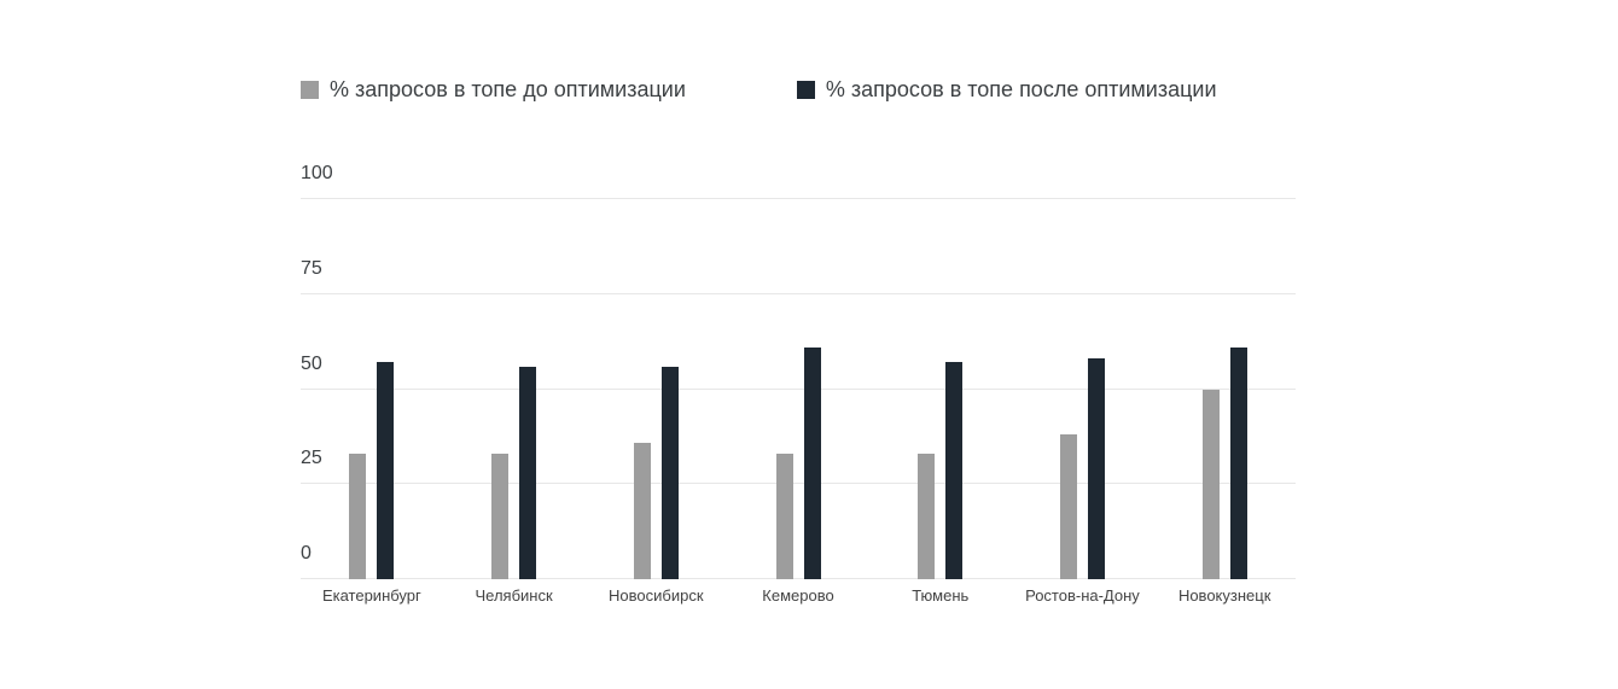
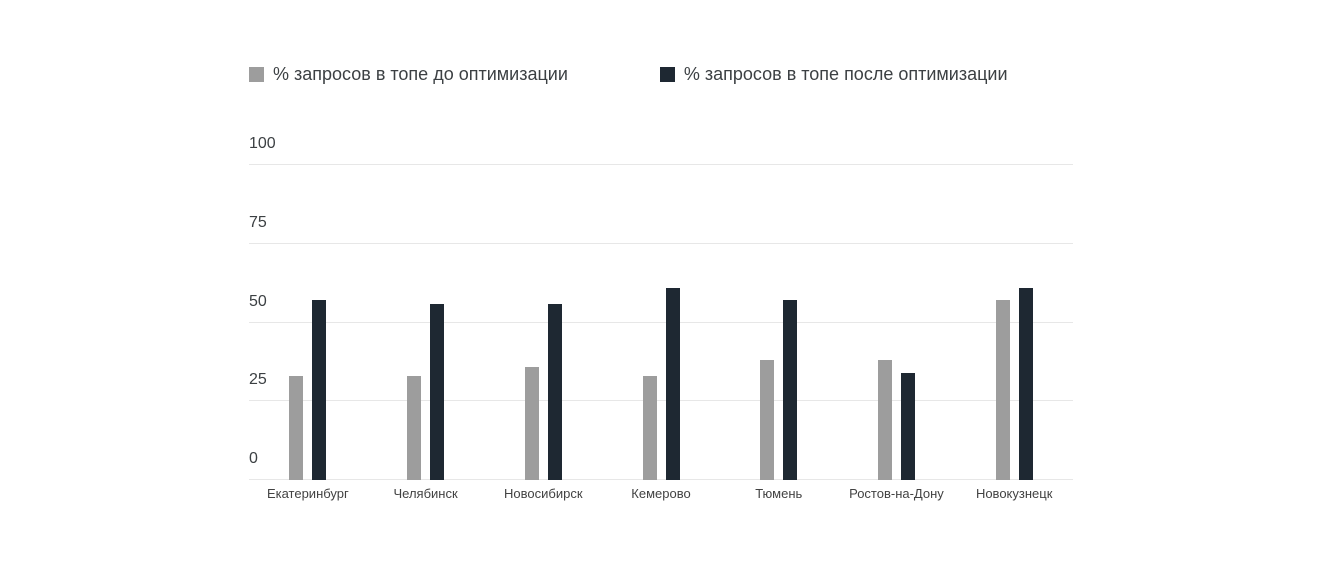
% запросов в топе до оптимизации/Тюмень: 33 -> 38
% запросов в топе после оптимизации/Ростов-на-Дону: 58 -> 34
% запросов в топе до оптимизации/Новокузнецк: 50 -> 57
